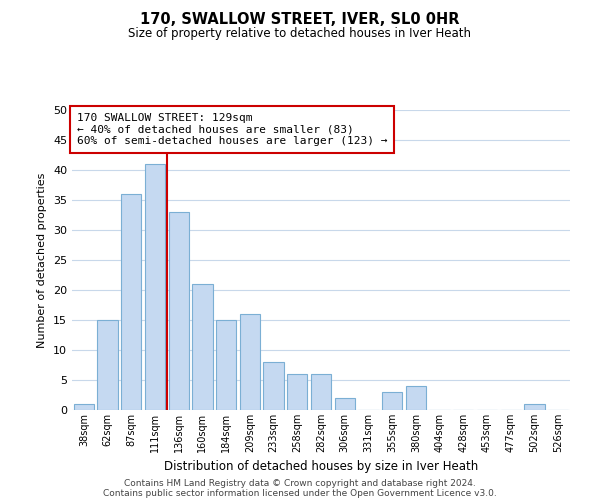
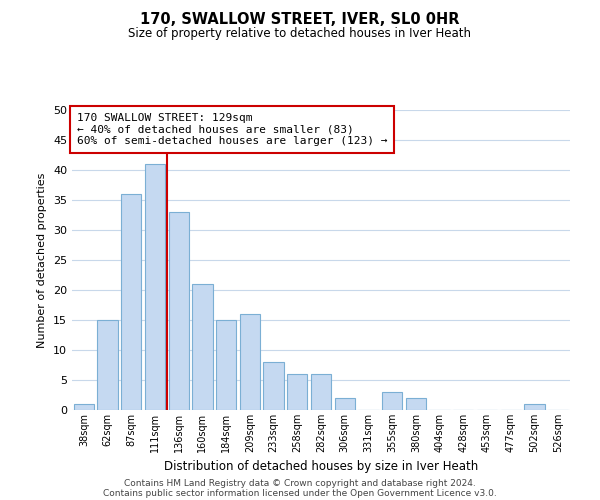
380sqm: 4 -> 2
